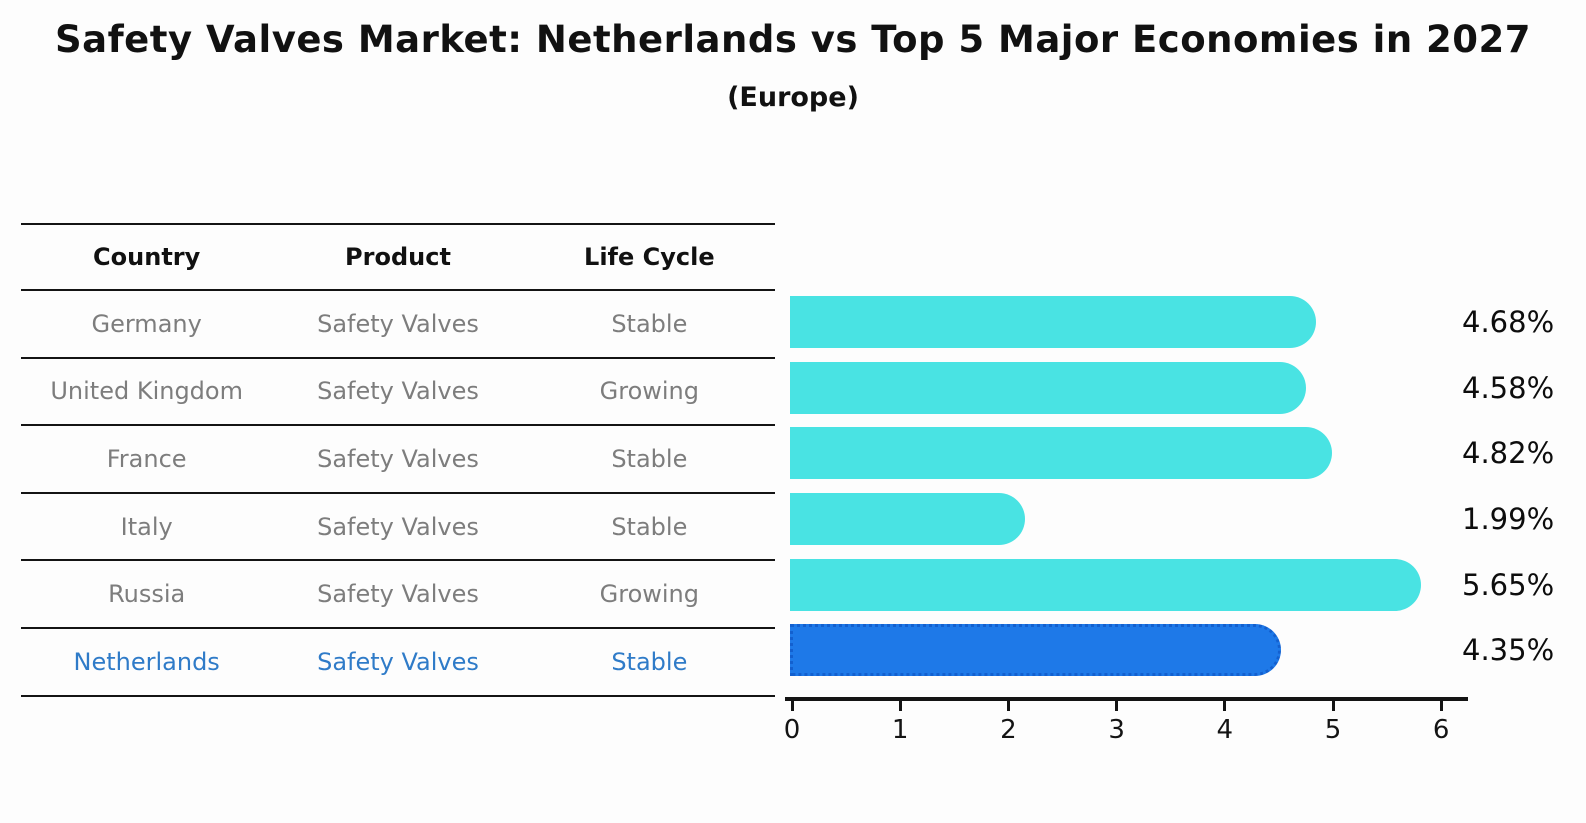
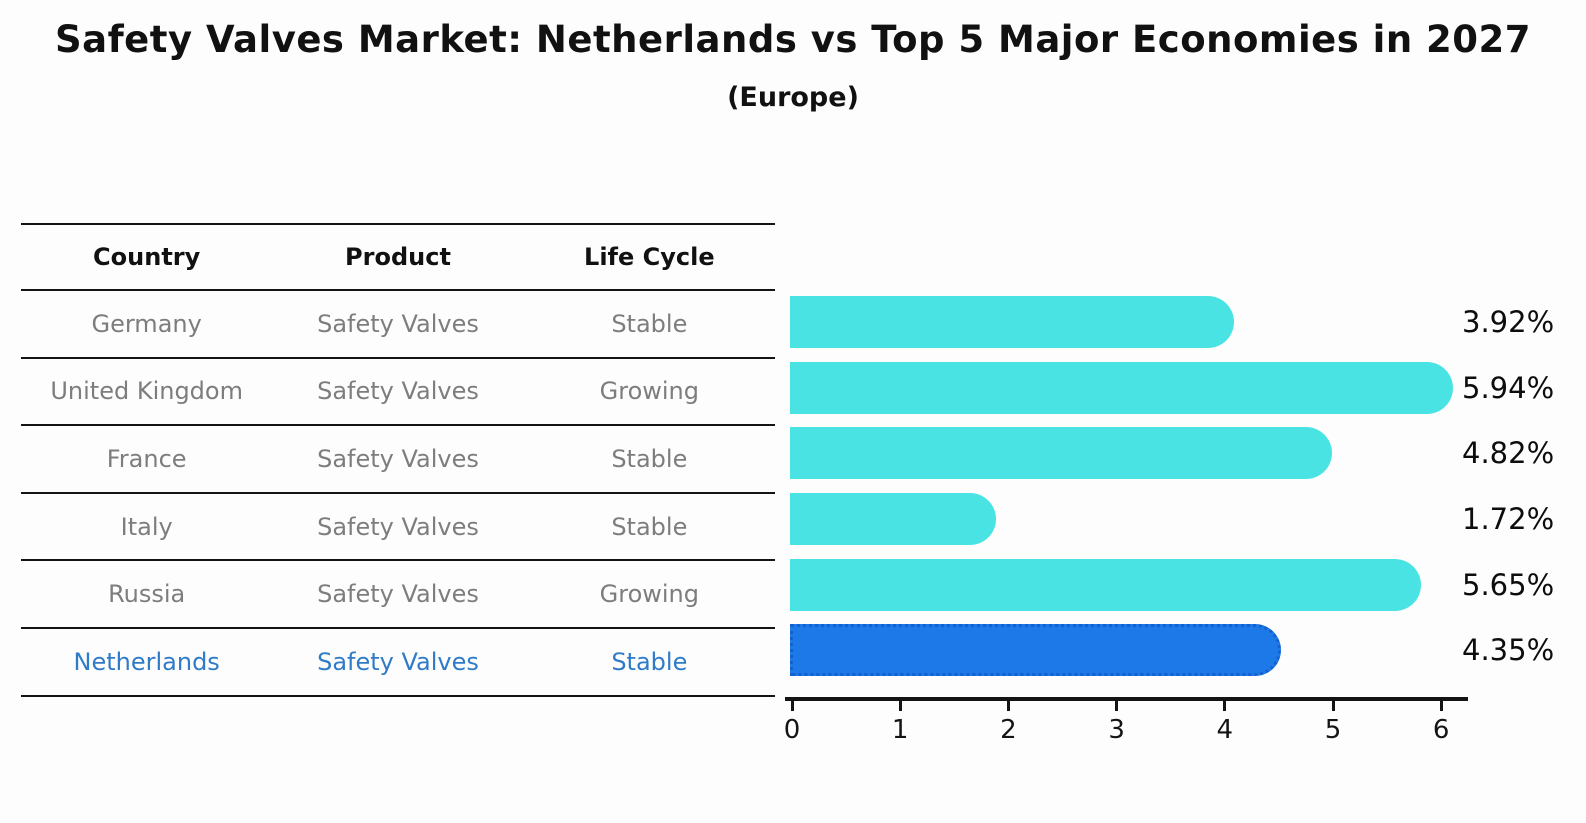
Germany: 4.68% -> 3.92%
United Kingdom: 4.58% -> 5.94%
Italy: 1.99% -> 1.72%
